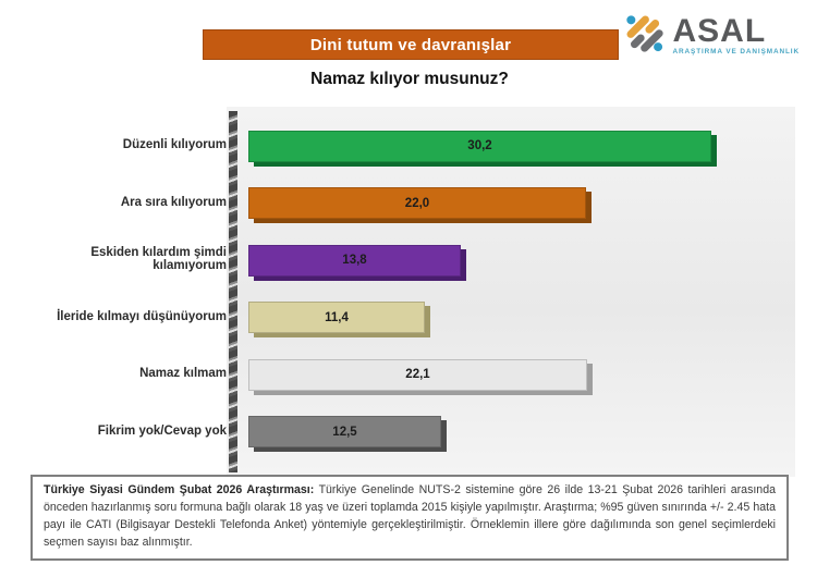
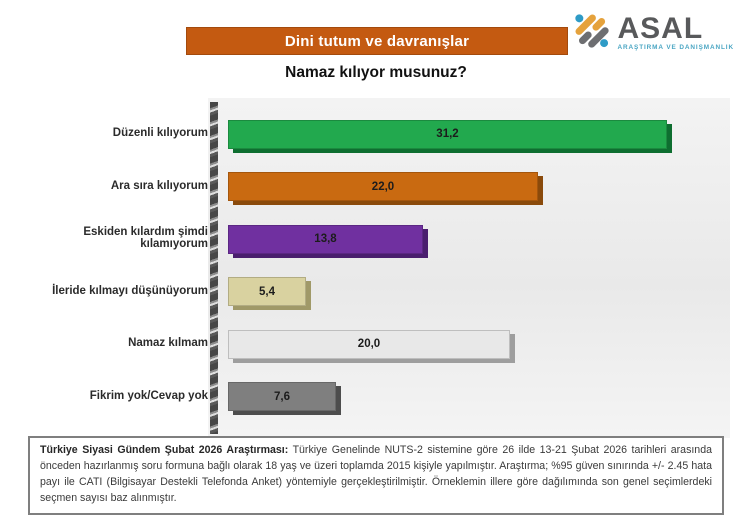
Düzenli kılıyorum: 30,2 -> 31,2
İleride kılmayı düşünüyorum: 11,4 -> 5,4
Namaz kılmam: 22,1 -> 20,0
Fikrim yok/Cevap yok: 12,5 -> 7,6
